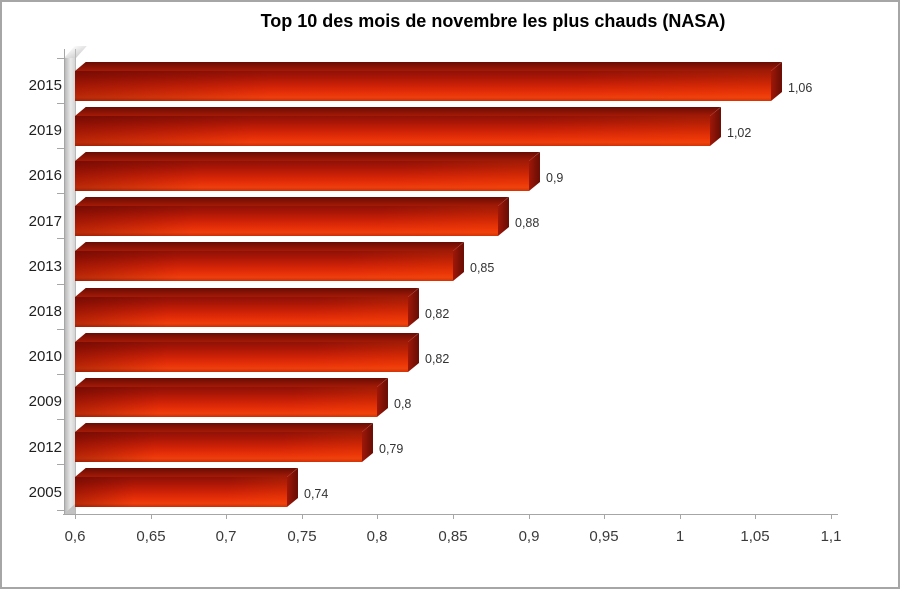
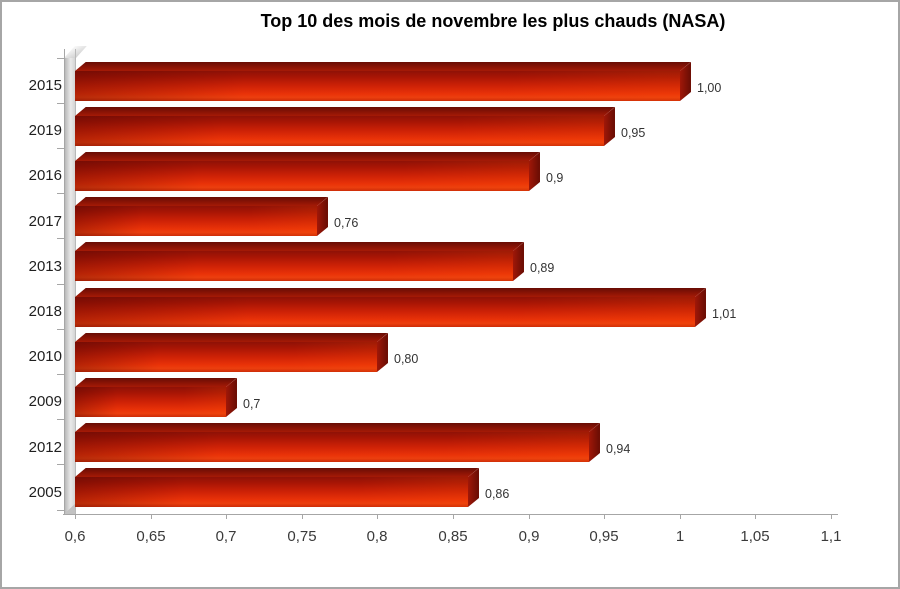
2015: 1,06 -> 1,00
2019: 1,02 -> 0,95
2017: 0,88 -> 0,76
2013: 0,85 -> 0,89
2018: 0,82 -> 1,01
2010: 0,82 -> 0,80
2009: 0,8 -> 0,7
2012: 0,79 -> 0,94
2005: 0,74 -> 0,86
